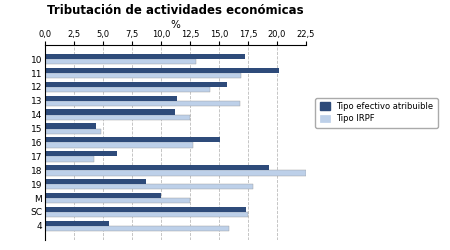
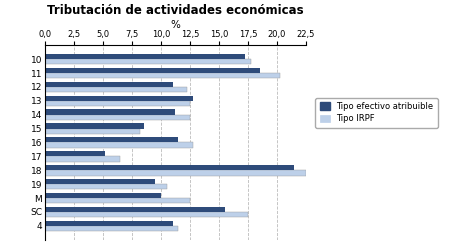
Tipo IRPF/10: 13,0 -> 17,8
Tipo efectivo atribuible/11: 20,2 -> 18,5
Tipo IRPF/11: 16,9 -> 20,3
Tipo efectivo atribuible/12: 15,7 -> 11,0
Tipo IRPF/12: 14,2 -> 12,2
Tipo efectivo atribuible/13: 11,4 -> 12,8
Tipo IRPF/13: 16,8 -> 12,5
Tipo efectivo atribuible/15: 4,4 -> 8,5
Tipo IRPF/15: 4,8 -> 8,2
Tipo efectivo atribuible/16: 15,1 -> 11,5
Tipo efectivo atribuible/17: 6,2 -> 5,2
Tipo IRPF/17: 4,2 -> 6,5
Tipo efectivo atribuible/18: 19,3 -> 21,5
Tipo efectivo atribuible/19: 8,7 -> 9,5
Tipo IRPF/19: 17,9 -> 10,5
Tipo efectivo atribuible/SC: 17,3 -> 15,5
Tipo efectivo atribuible/4: 5,5 -> 11,0
Tipo IRPF/4: 15,9 -> 11,5
